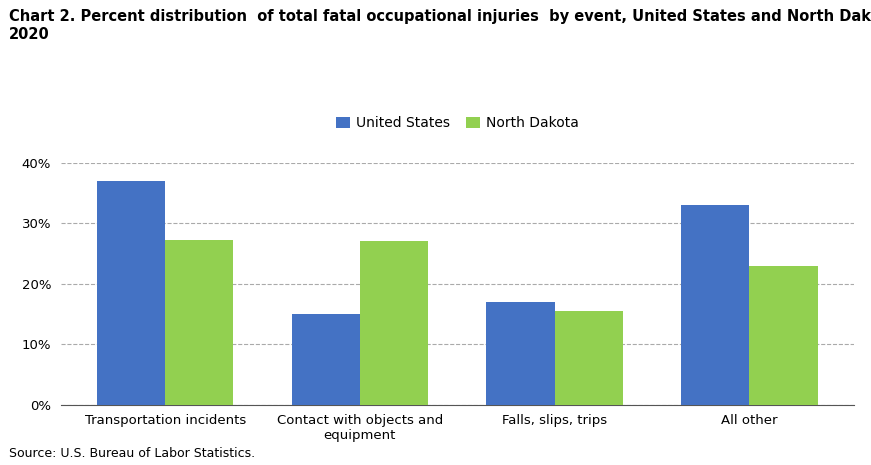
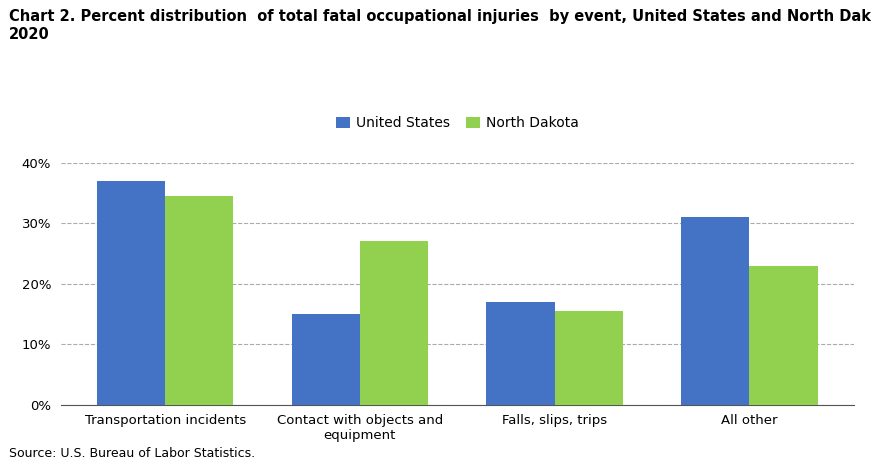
North Dakota/Transportation incidents: 27.2% -> 34.5%
United States/All other: 33% -> 31%
